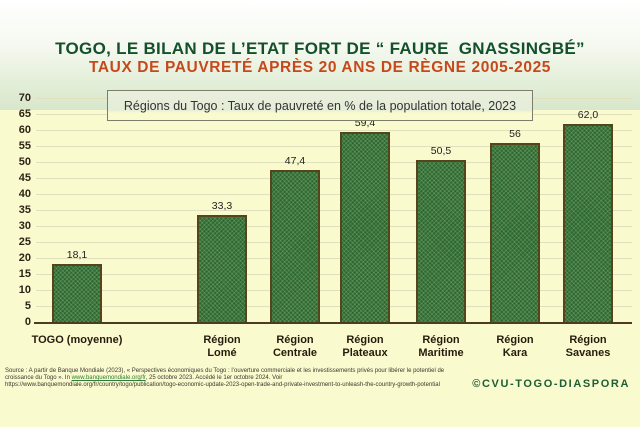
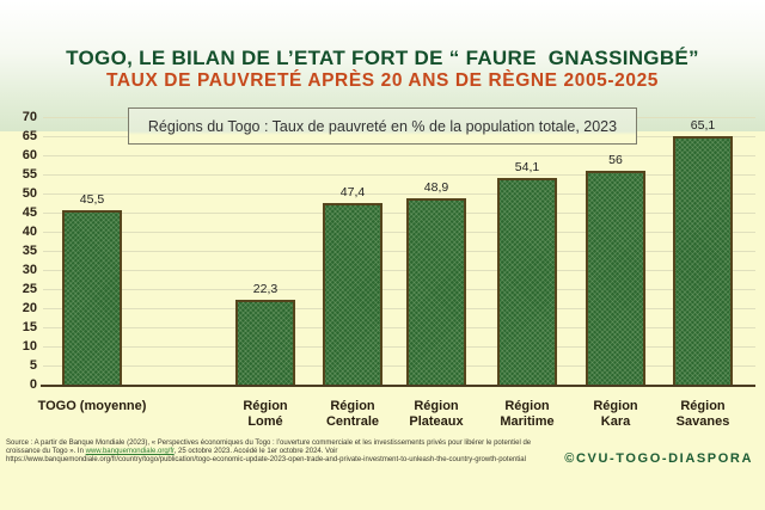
TOGO (moyenne): 18,1 -> 45,5
Région Lomé: 33,3 -> 22,3
Région Plateaux: 59,4 -> 48,9
Région Maritime: 50,5 -> 54,1
Région Savanes: 62,0 -> 65,1
